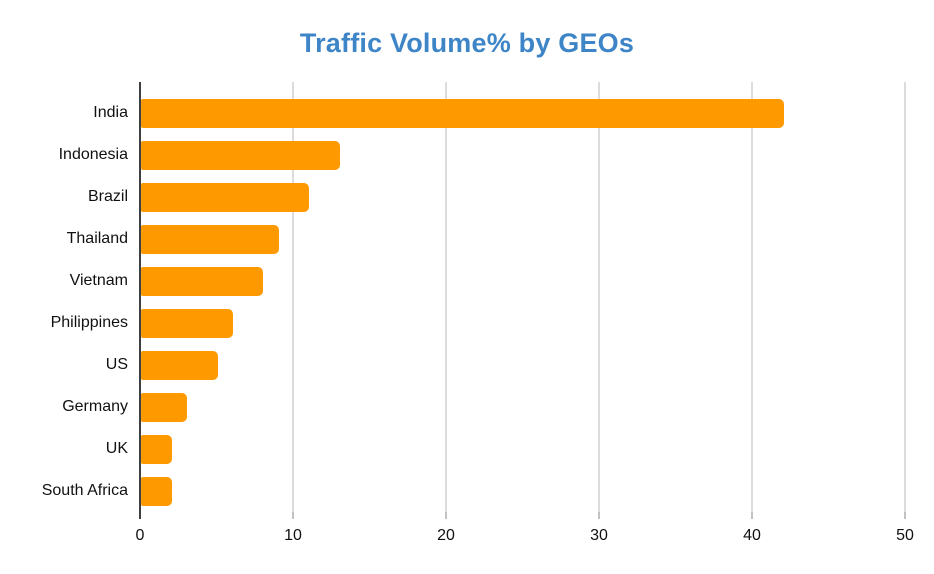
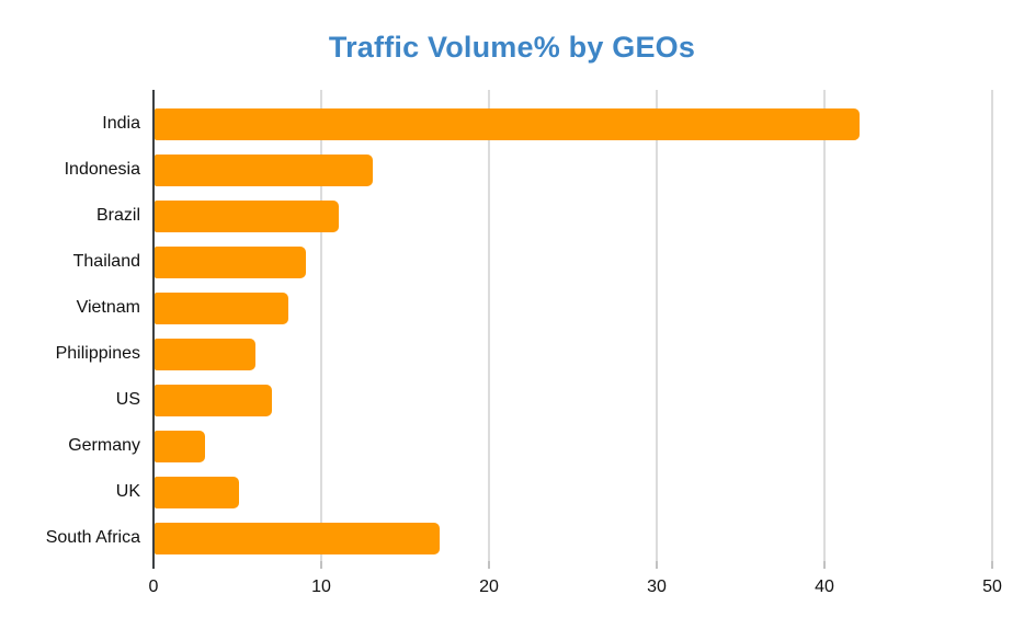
US: 5 -> 7
UK: 2 -> 5
South Africa: 2 -> 17
